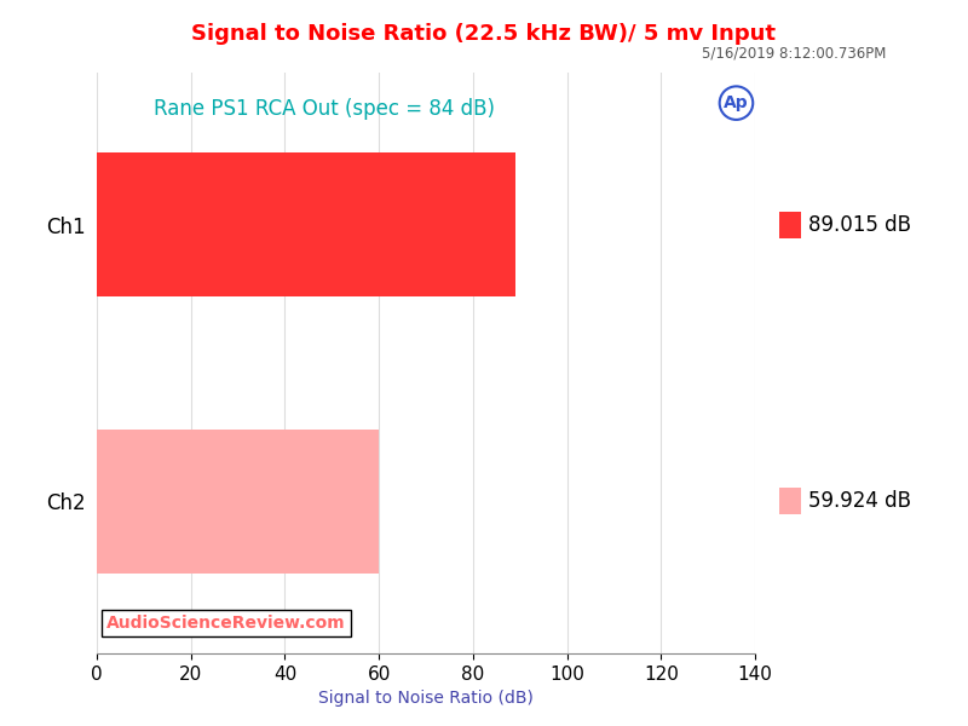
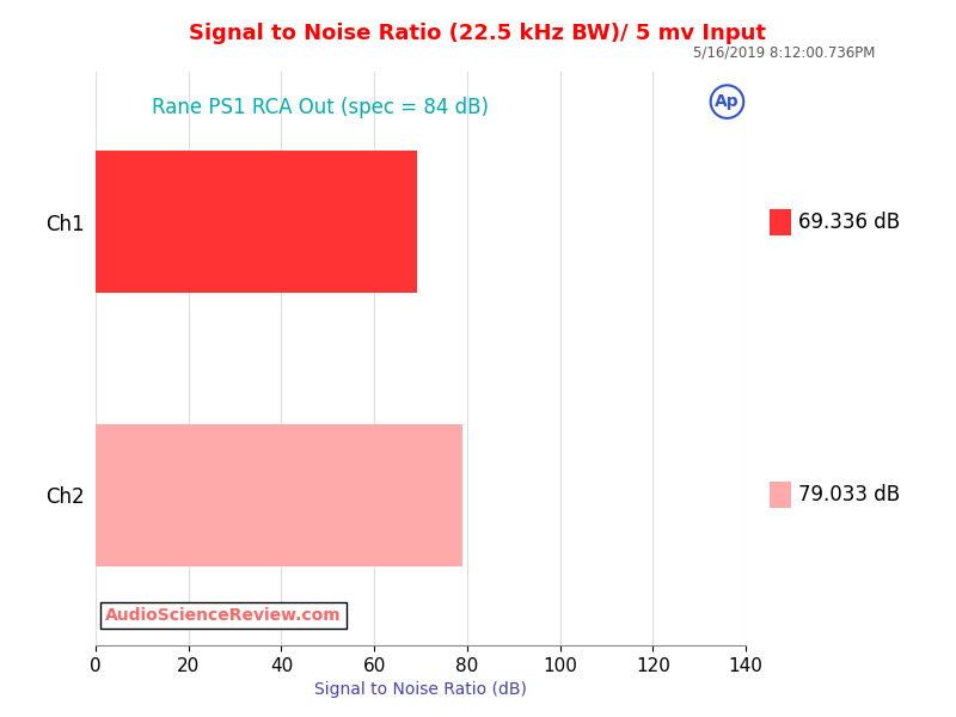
Ch1: 89.015 -> 69.336
Ch2: 59.924 -> 79.033
